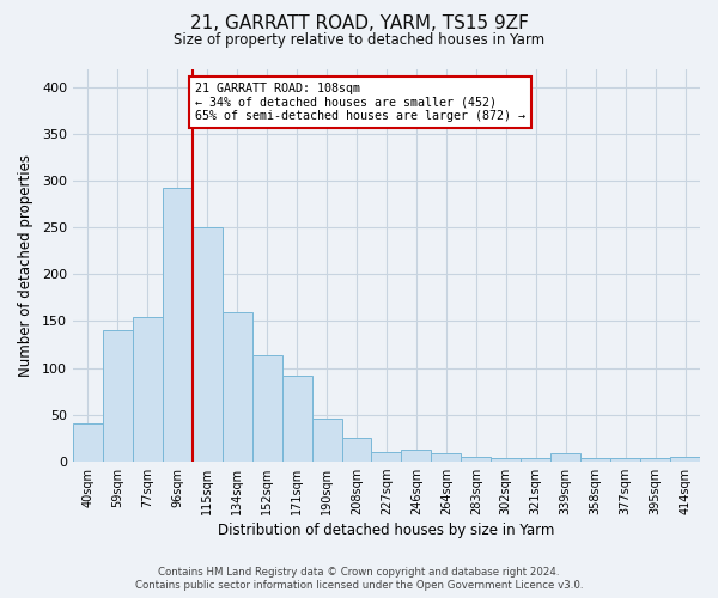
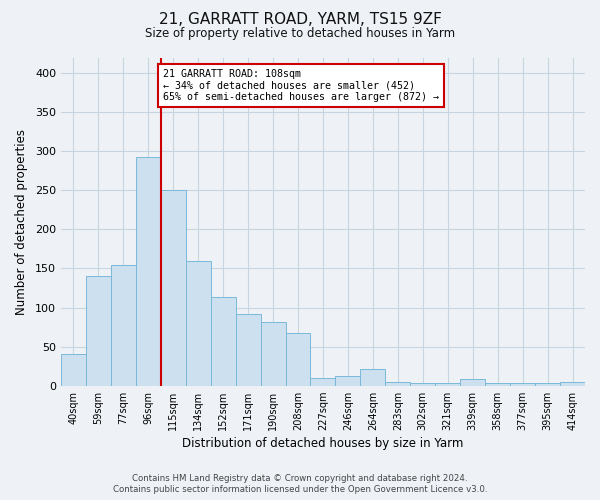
190sqm: 46 -> 82
208sqm: 25 -> 68
264sqm: 8 -> 22
